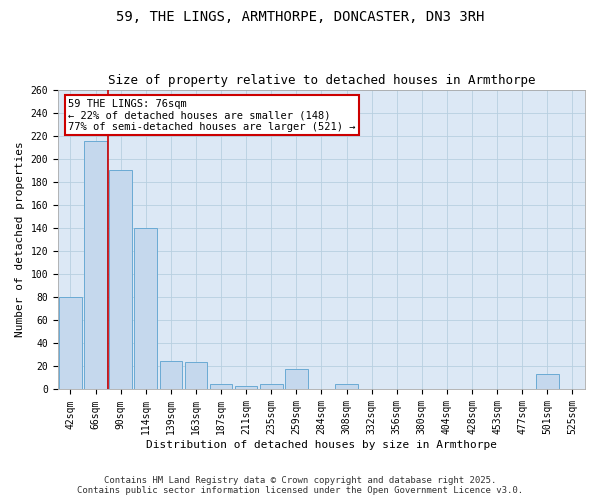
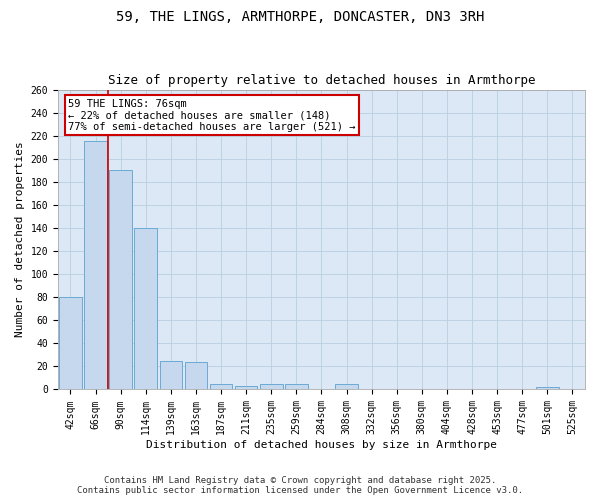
259sqm: 18 -> 5
501sqm: 13 -> 2
